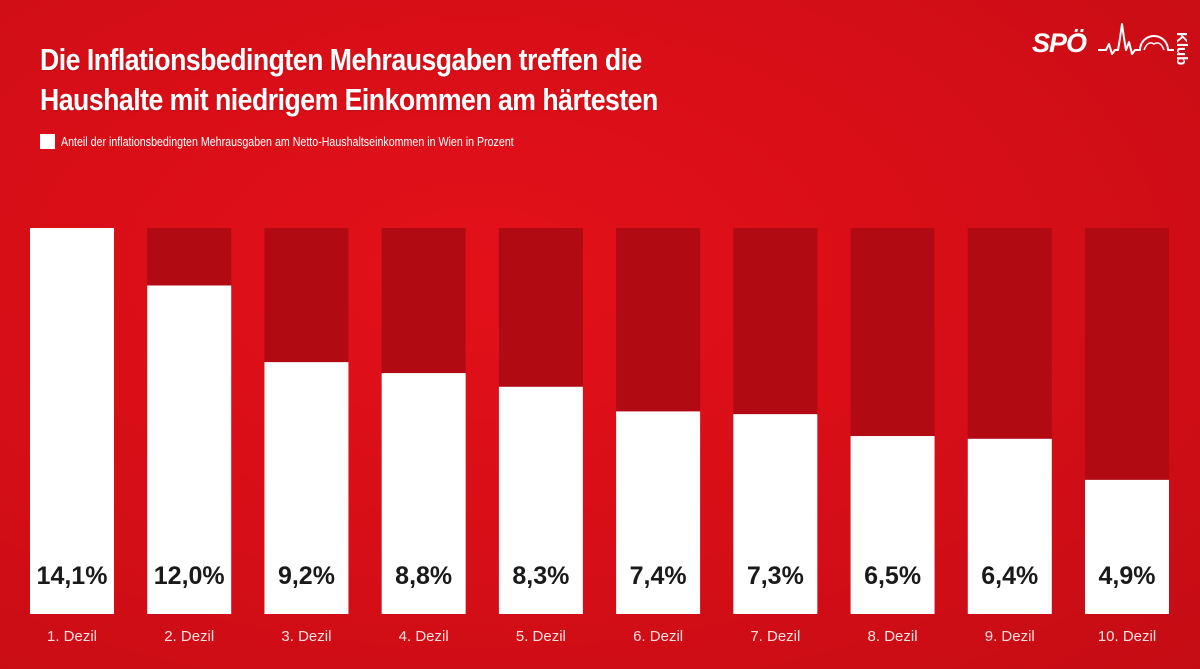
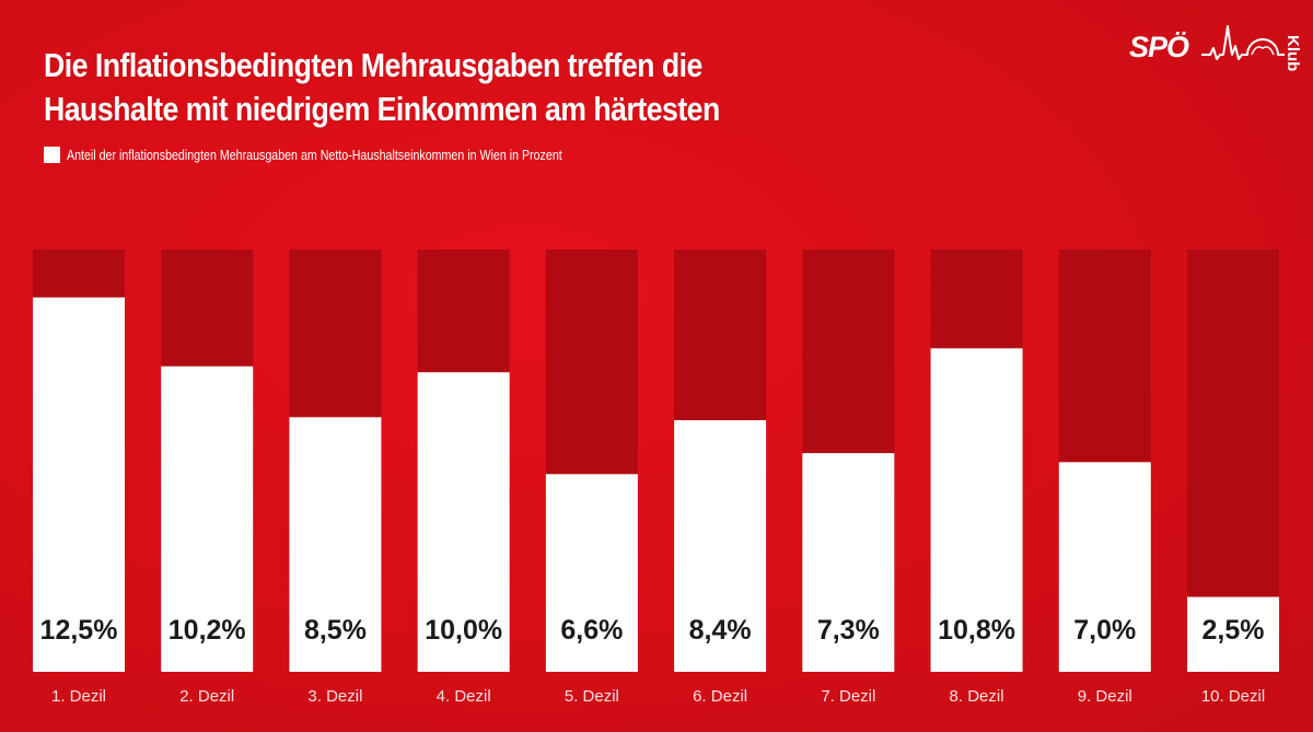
1. Dezil: 14,1% -> 12,5%
2. Dezil: 12,0% -> 10,2%
3. Dezil: 9,2% -> 8,5%
4. Dezil: 8,8% -> 10,0%
5. Dezil: 8,3% -> 6,6%
6. Dezil: 7,4% -> 8,4%
8. Dezil: 6,5% -> 10,8%
9. Dezil: 6,4% -> 7,0%
10. Dezil: 4,9% -> 2,5%
